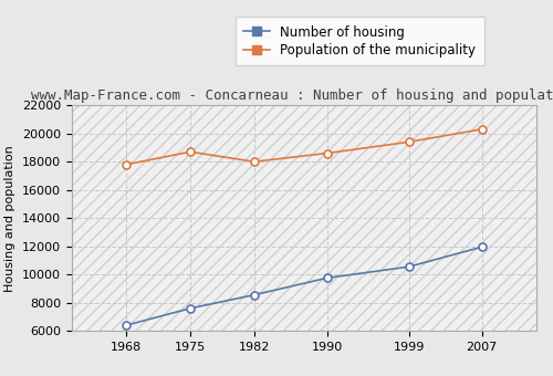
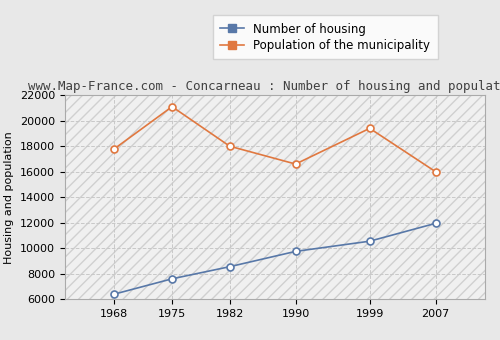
Population of the municipality/1975: 18700 -> 21100
Population of the municipality/1990: 18600 -> 16600
Population of the municipality/2007: 20300 -> 16000
